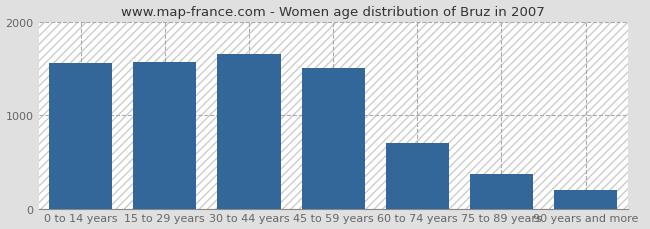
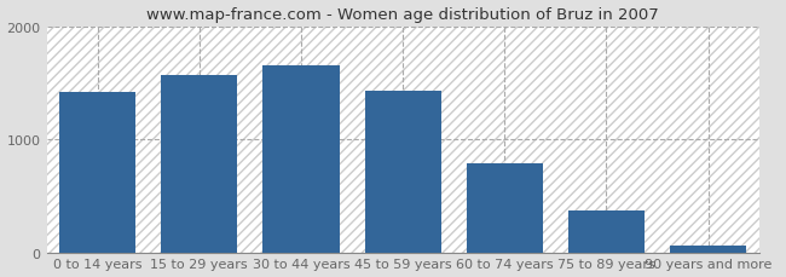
0 to 14 years: 1560 -> 1420
45 to 59 years: 1500 -> 1430
60 to 74 years: 700 -> 790
90 years and more: 200 -> 60
